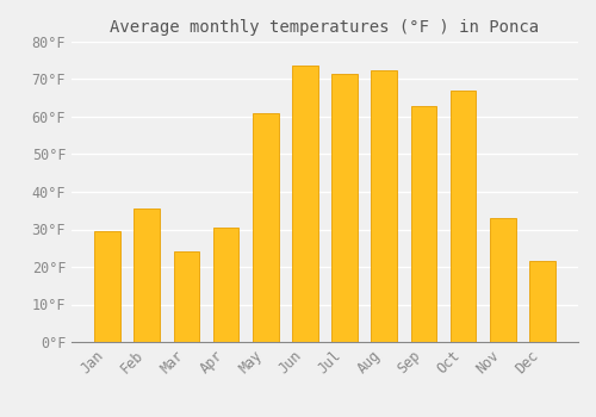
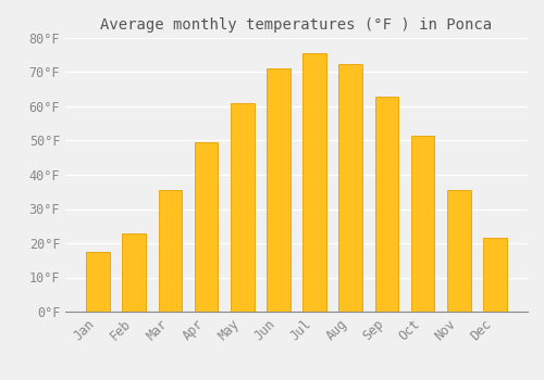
Jan: 29.5°F -> 17.5°F
Feb: 35.5°F -> 23.0°F
Mar: 24.0°F -> 35.5°F
Apr: 30.5°F -> 49.5°F
Jun: 73.5°F -> 71.0°F
Jul: 71.5°F -> 75.5°F
Oct: 67.0°F -> 51.5°F
Nov: 33.0°F -> 35.5°F
